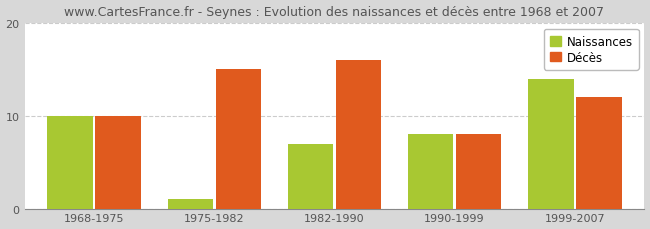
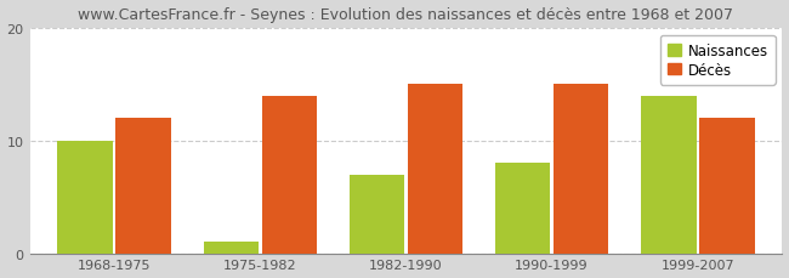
Décès/1968-1975: 10 -> 12
Décès/1975-1982: 15 -> 14
Décès/1982-1990: 16 -> 15
Décès/1990-1999: 8 -> 15
